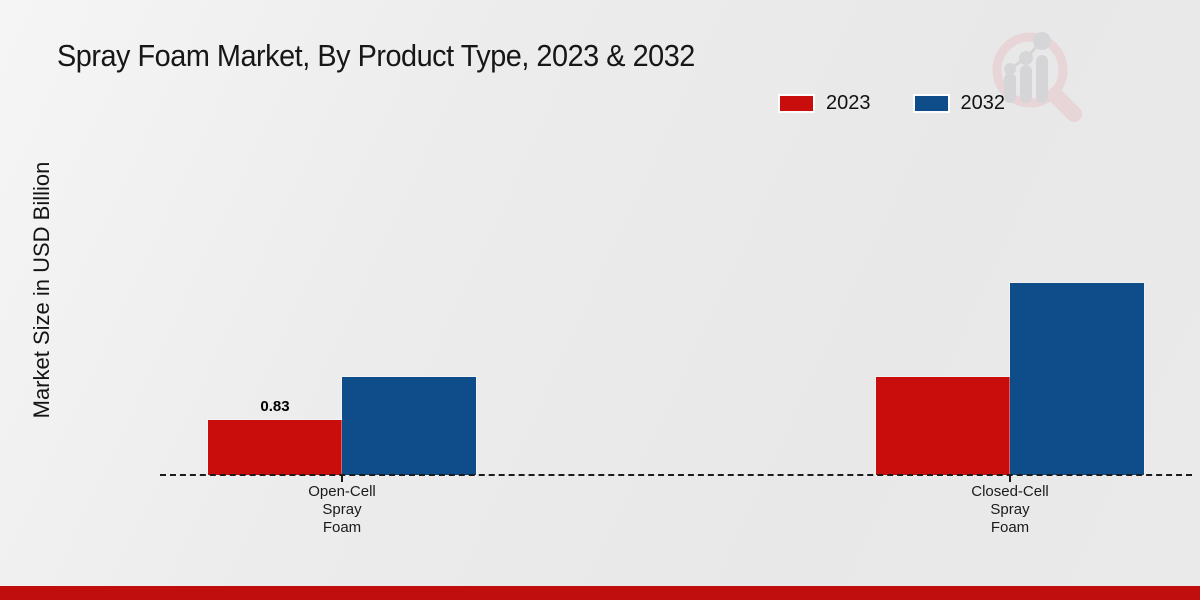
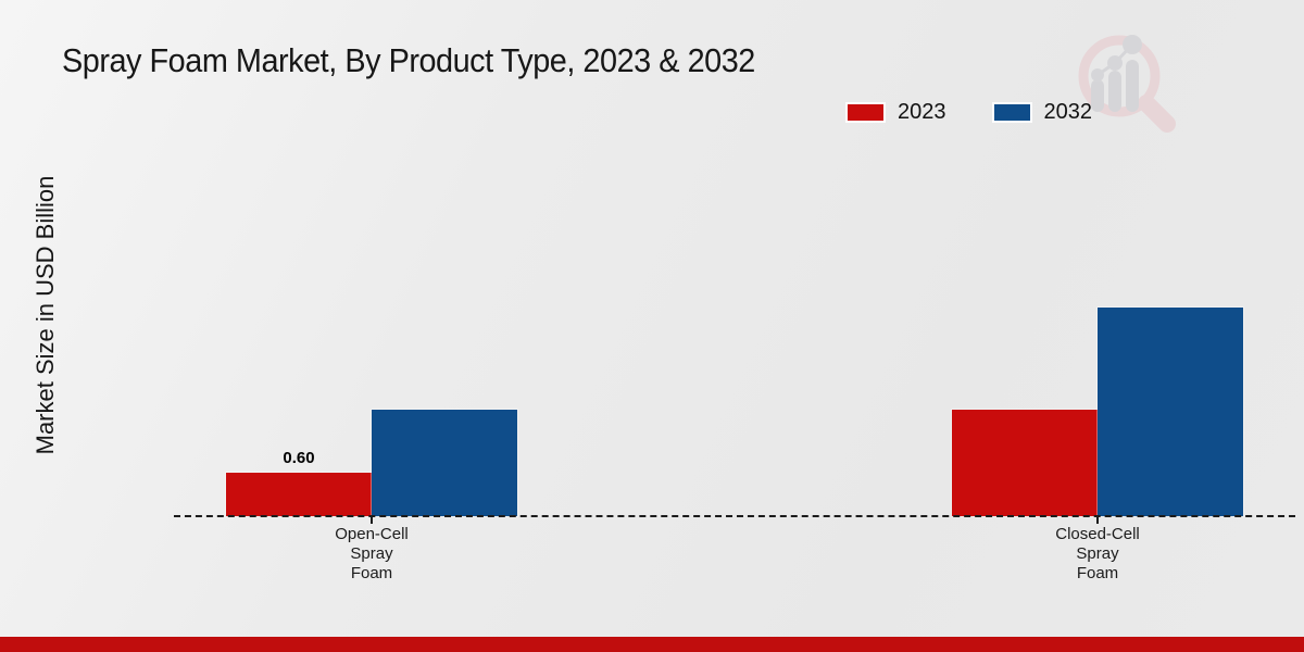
2023/Open-Cell Spray Foam: 0.83 -> 0.60
